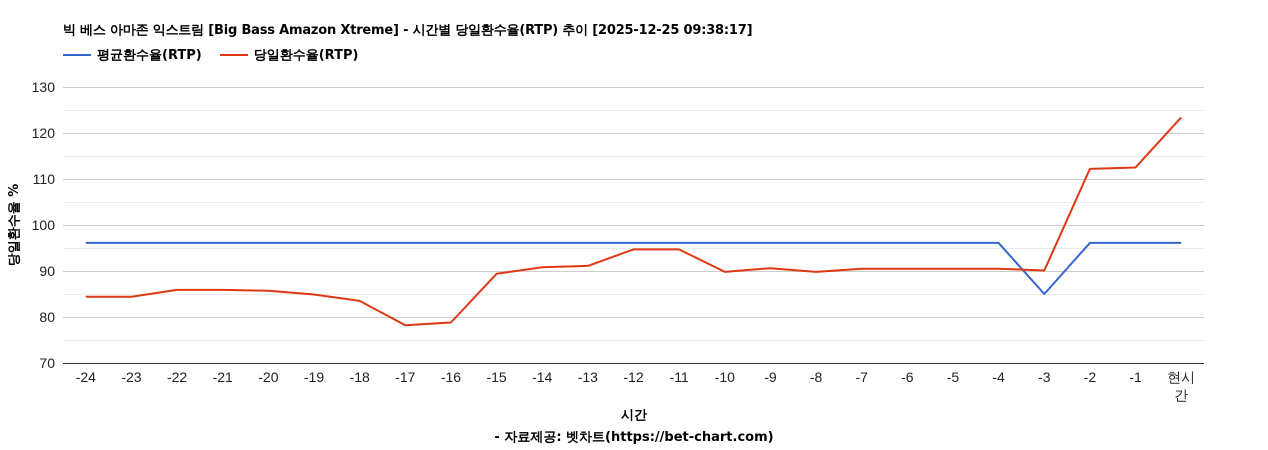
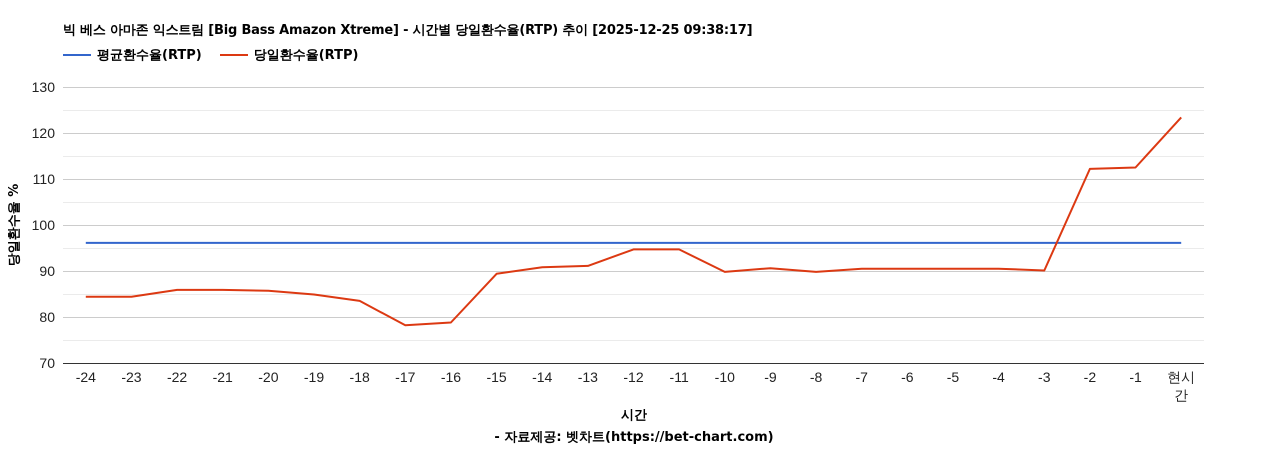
평균환수율(RTP)/-3: 85 -> 96
